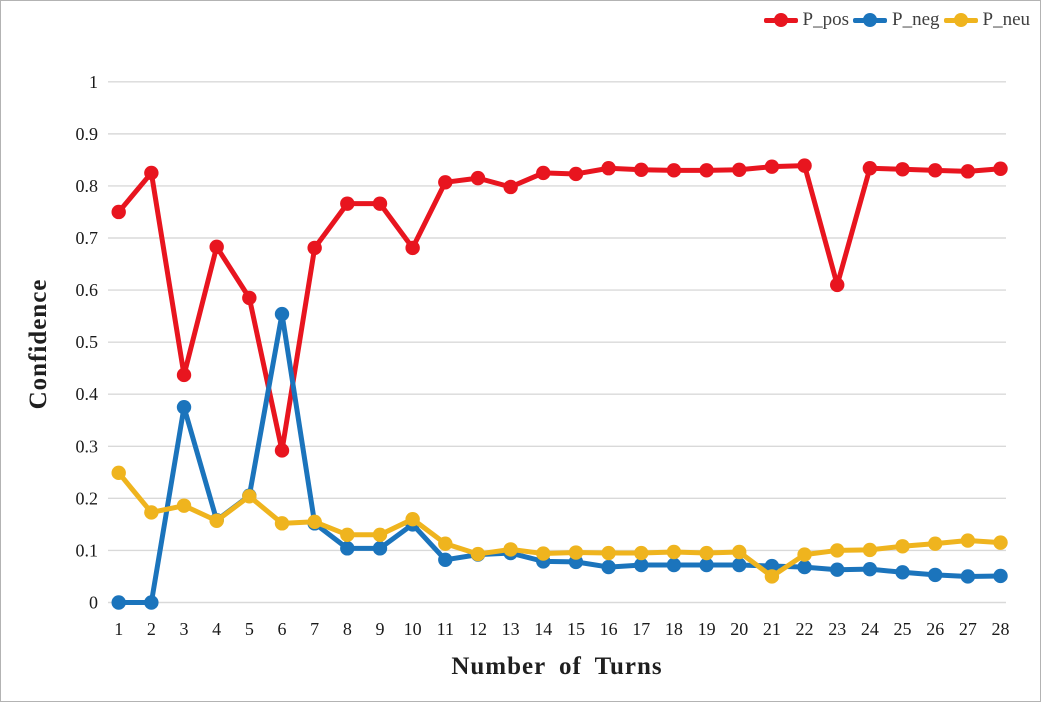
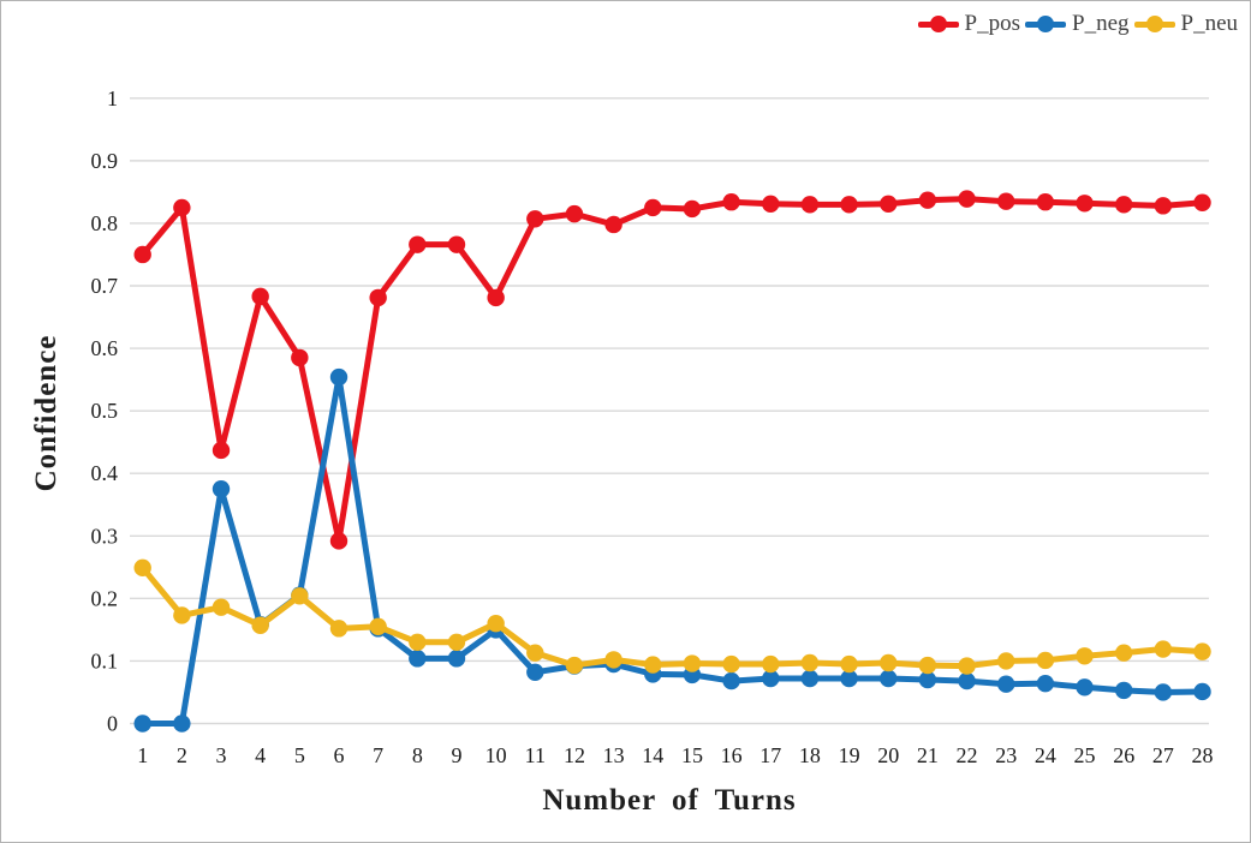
P_neu/21: 0.05 -> 0.09
P_pos/23: 0.61 -> 0.83
